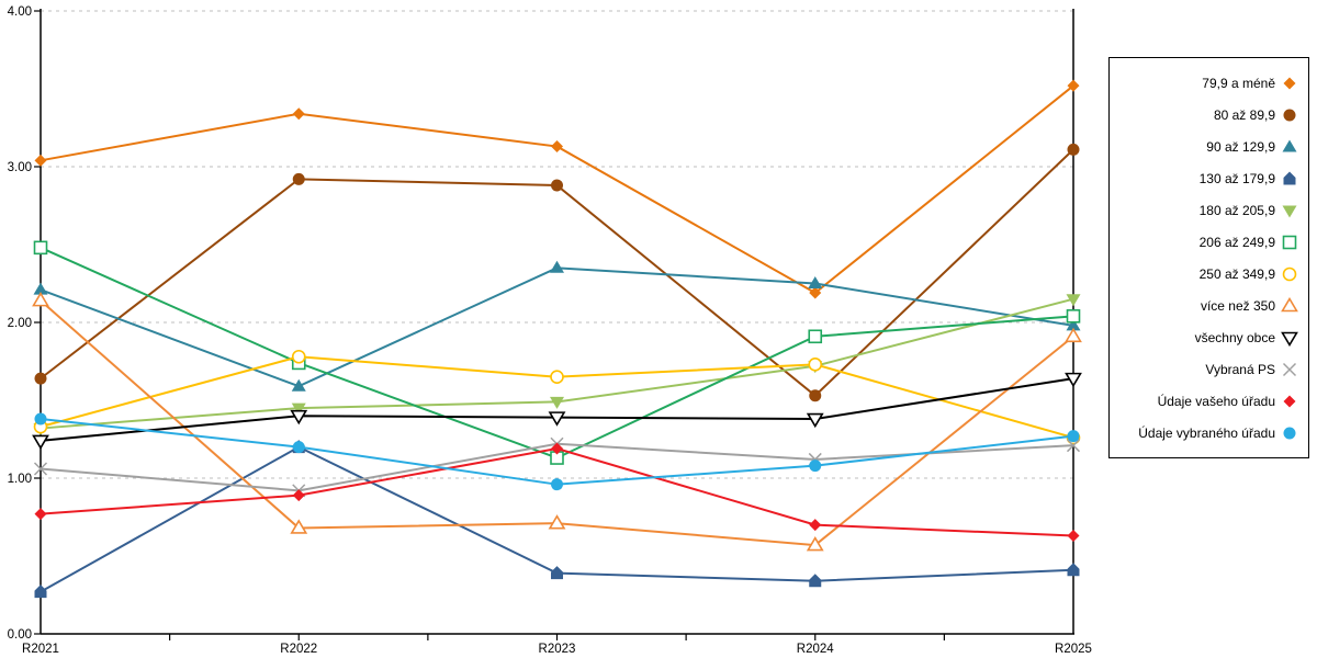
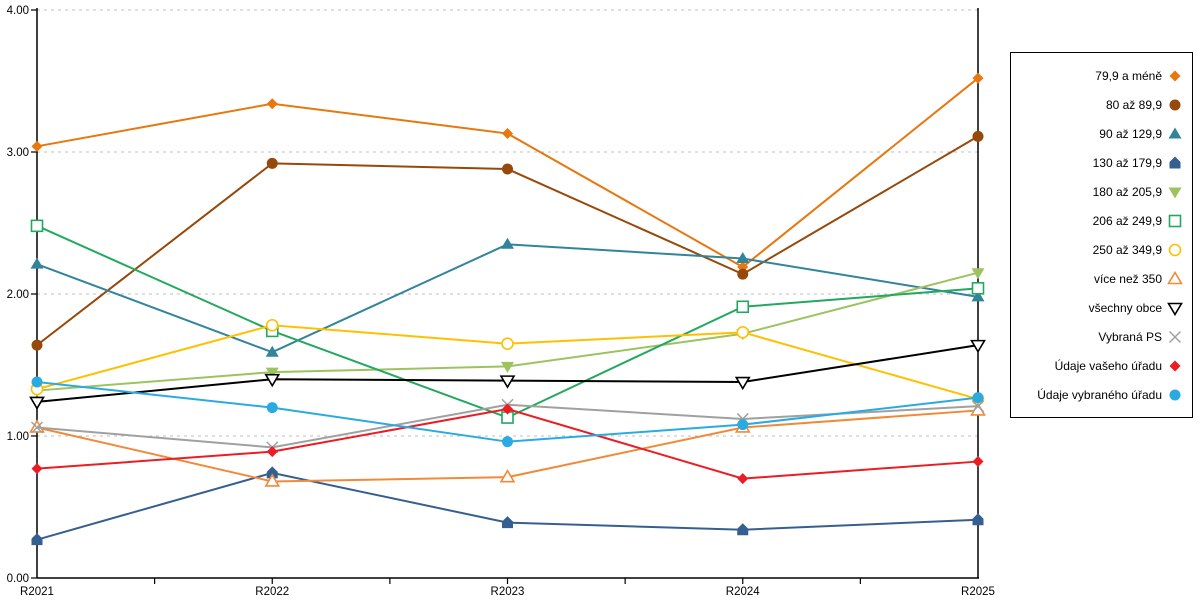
více než 350/R2021: 2.14 -> 1.06
130 až 179,9/R2022: 1.20 -> 0.74
80 až 89,9/R2024: 1.53 -> 2.14
více než 350/R2024: 0.57 -> 1.06
více než 350/R2025: 1.91 -> 1.18
Údaje vašeho úřadu/R2025: 0.63 -> 0.82
